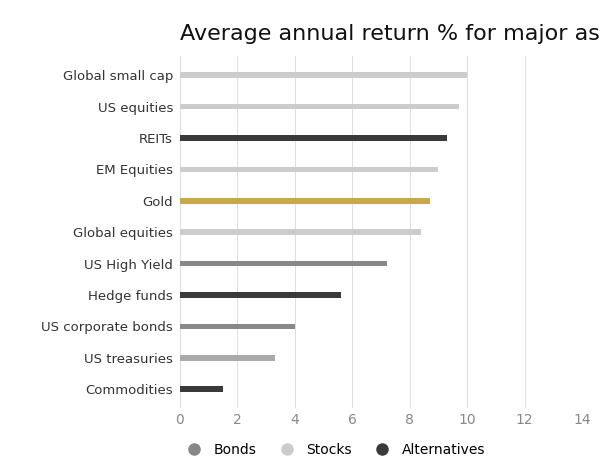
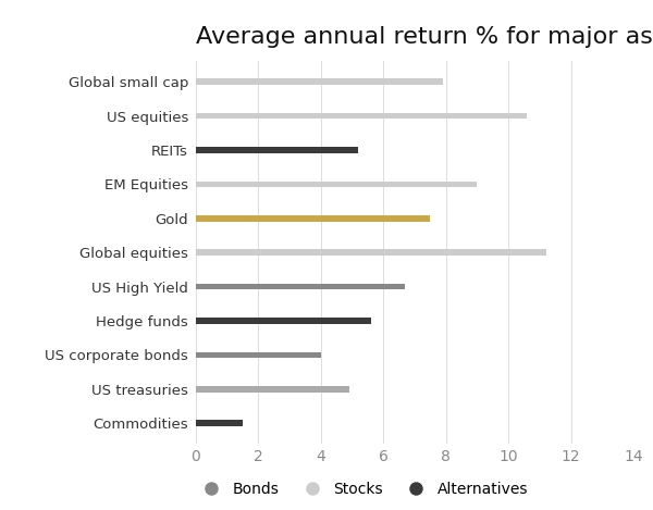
Global small cap: 10.0 -> 7.9
US equities: 9.7 -> 10.6
REITs: 9.3 -> 5.2
Gold: 8.7 -> 7.5
Global equities: 8.4 -> 11.2
US High Yield: 7.2 -> 6.7
US treasuries: 3.3 -> 4.9
